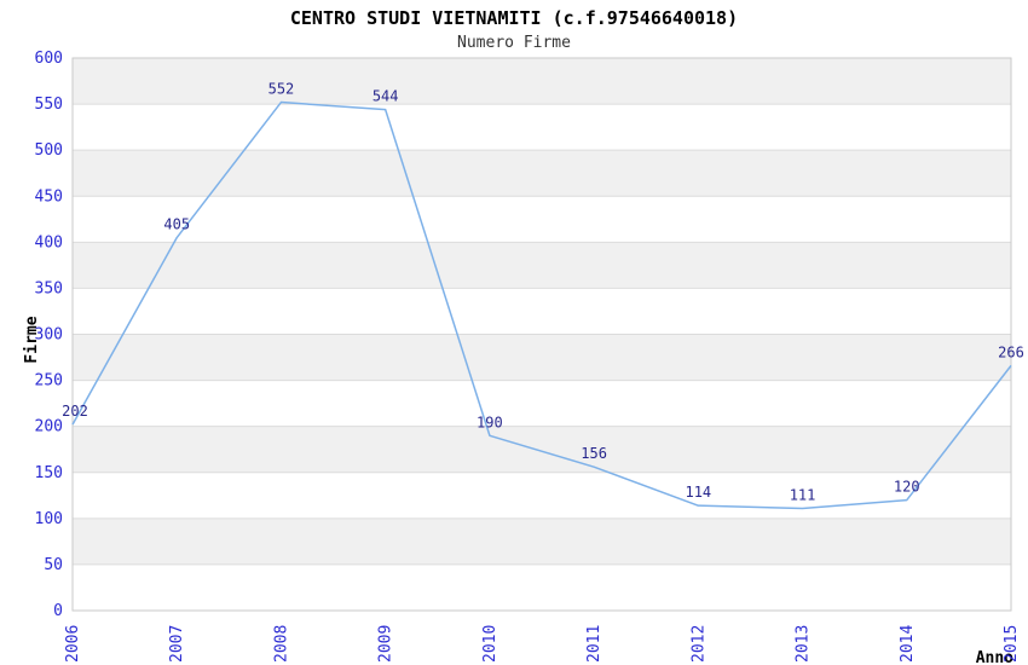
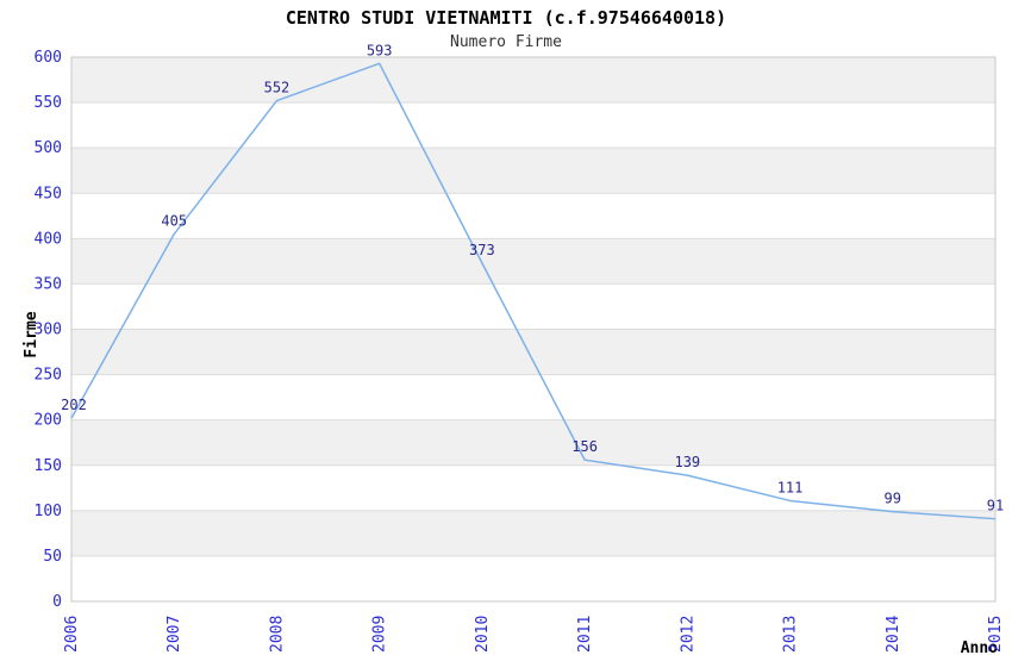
2009: 544 -> 593
2010: 190 -> 373
2012: 114 -> 139
2014: 120 -> 99
2015: 266 -> 91
